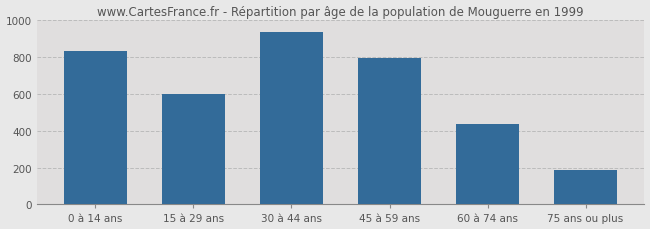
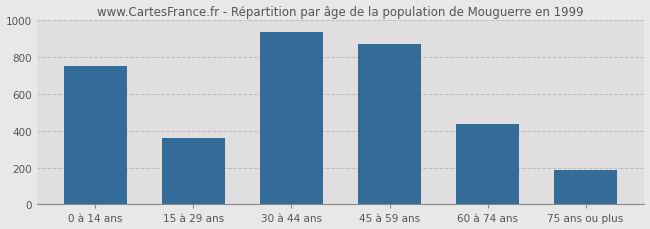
0 à 14 ans: 840 -> 750
15 à 29 ans: 600 -> 360
45 à 59 ans: 800 -> 870
